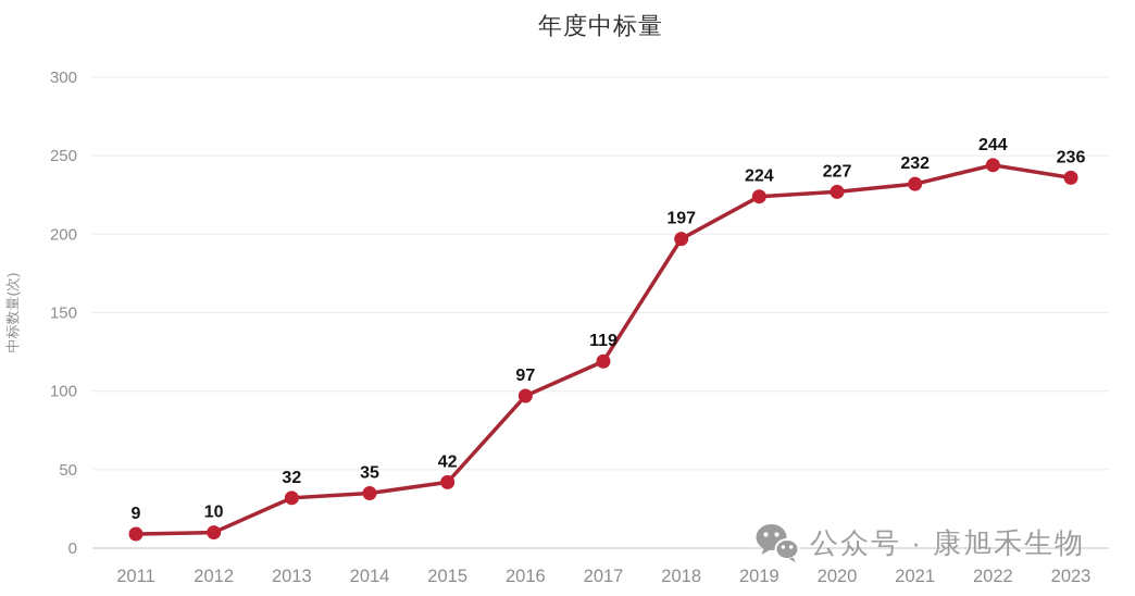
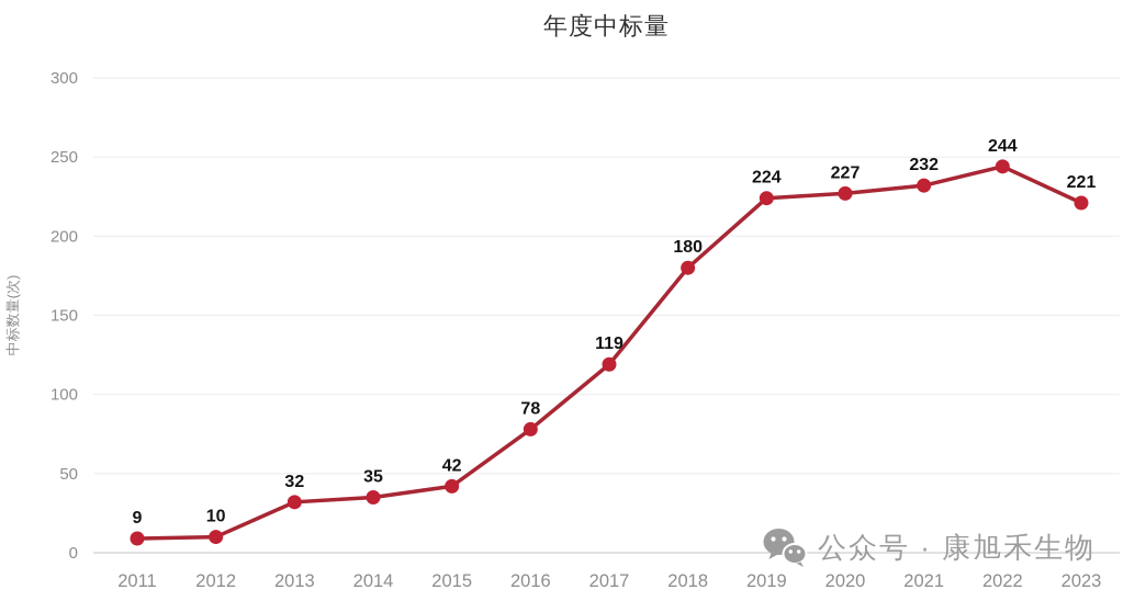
2016: 97 -> 78
2018: 197 -> 180
2023: 236 -> 221
